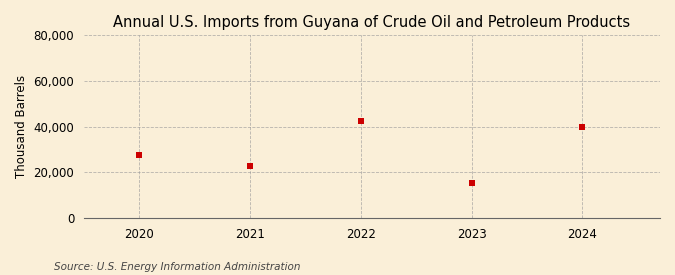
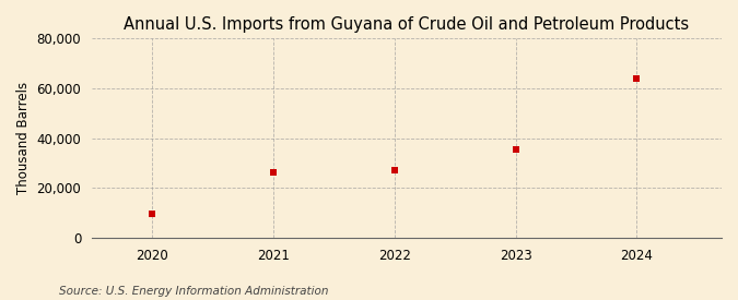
2020: 27,500 -> 9,500
2021: 23,000 -> 26,500
2022: 42,500 -> 27,000
2023: 15,500 -> 35,500
2024: 40,000 -> 64,000
